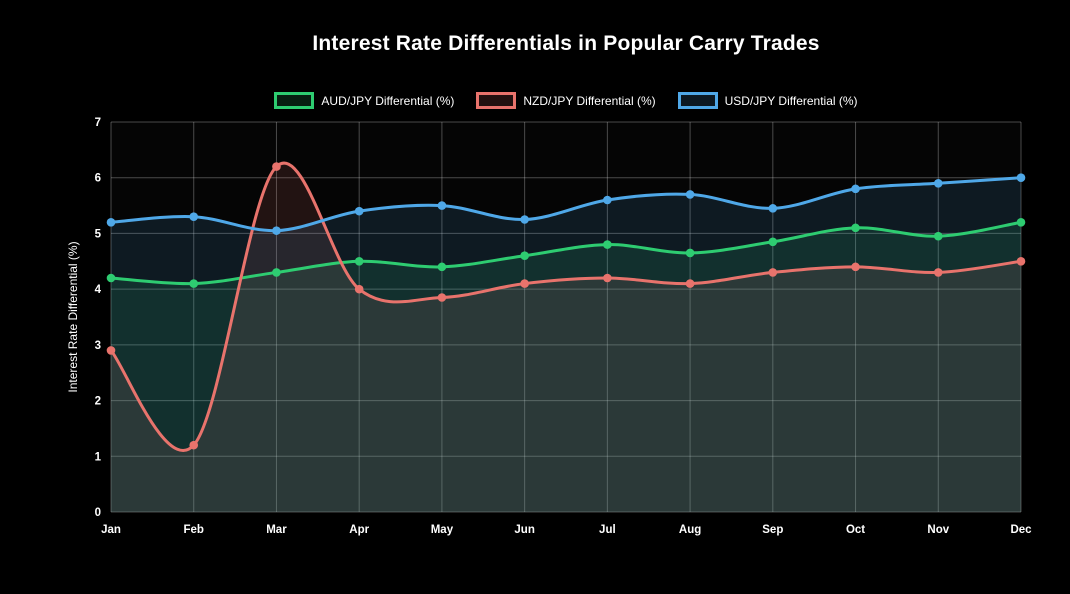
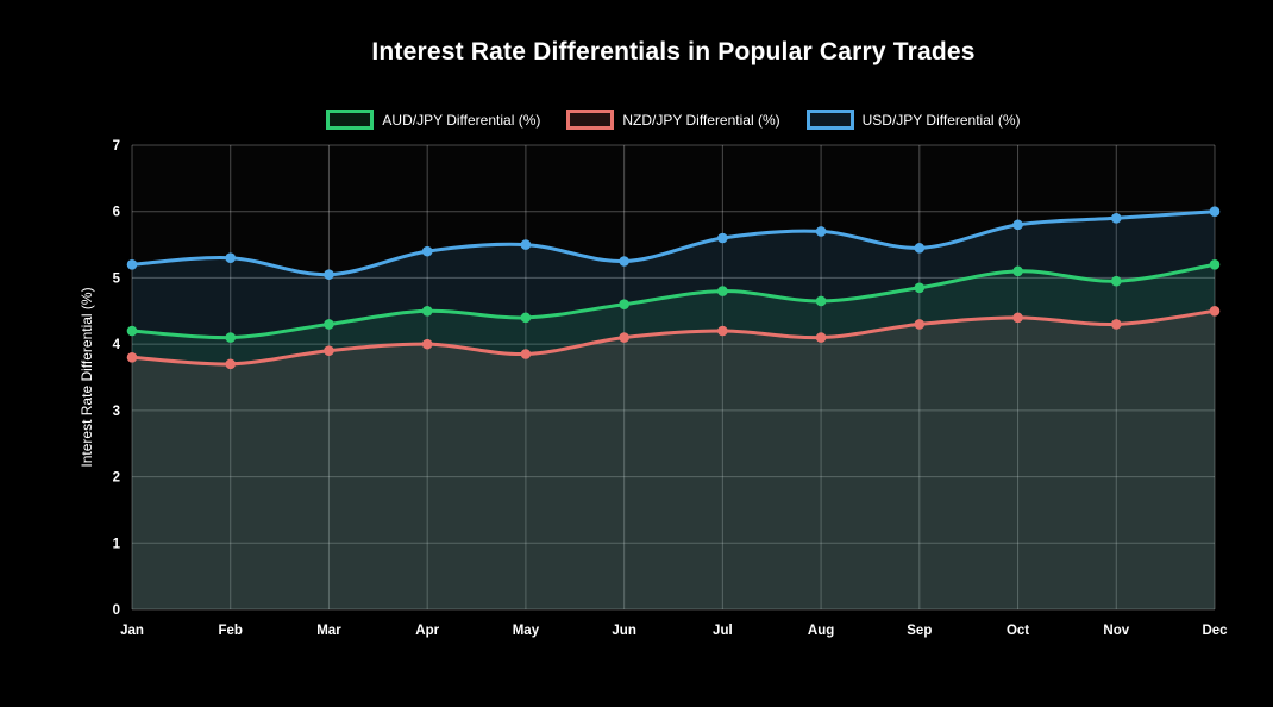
NZD/JPY Differential (%)/Jan: 2.9 -> 3.8
NZD/JPY Differential (%)/Feb: 1.2 -> 3.7
NZD/JPY Differential (%)/Mar: 6.2 -> 3.9
